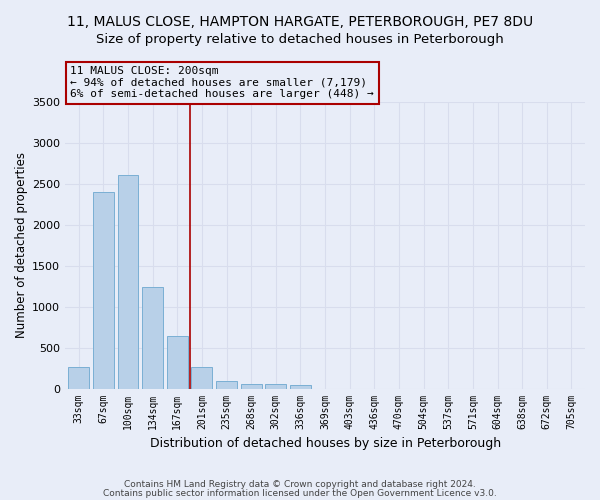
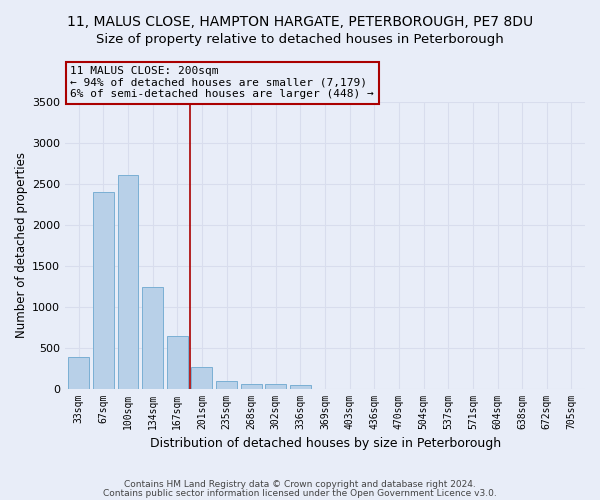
33sqm: 260 -> 390
